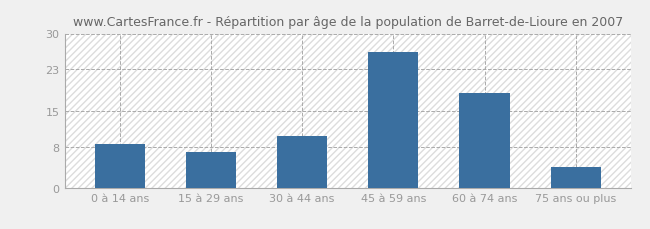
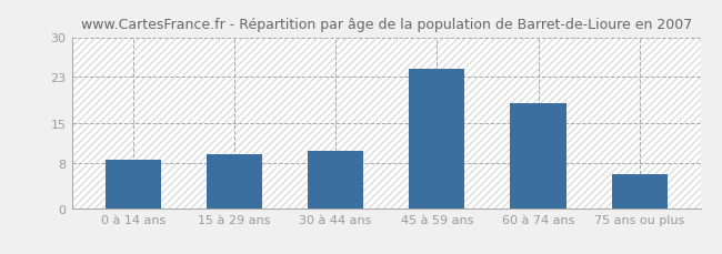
15 à 29 ans: 7.0 -> 9.5
45 à 59 ans: 26.4 -> 24.5
75 ans ou plus: 4.0 -> 6.0
